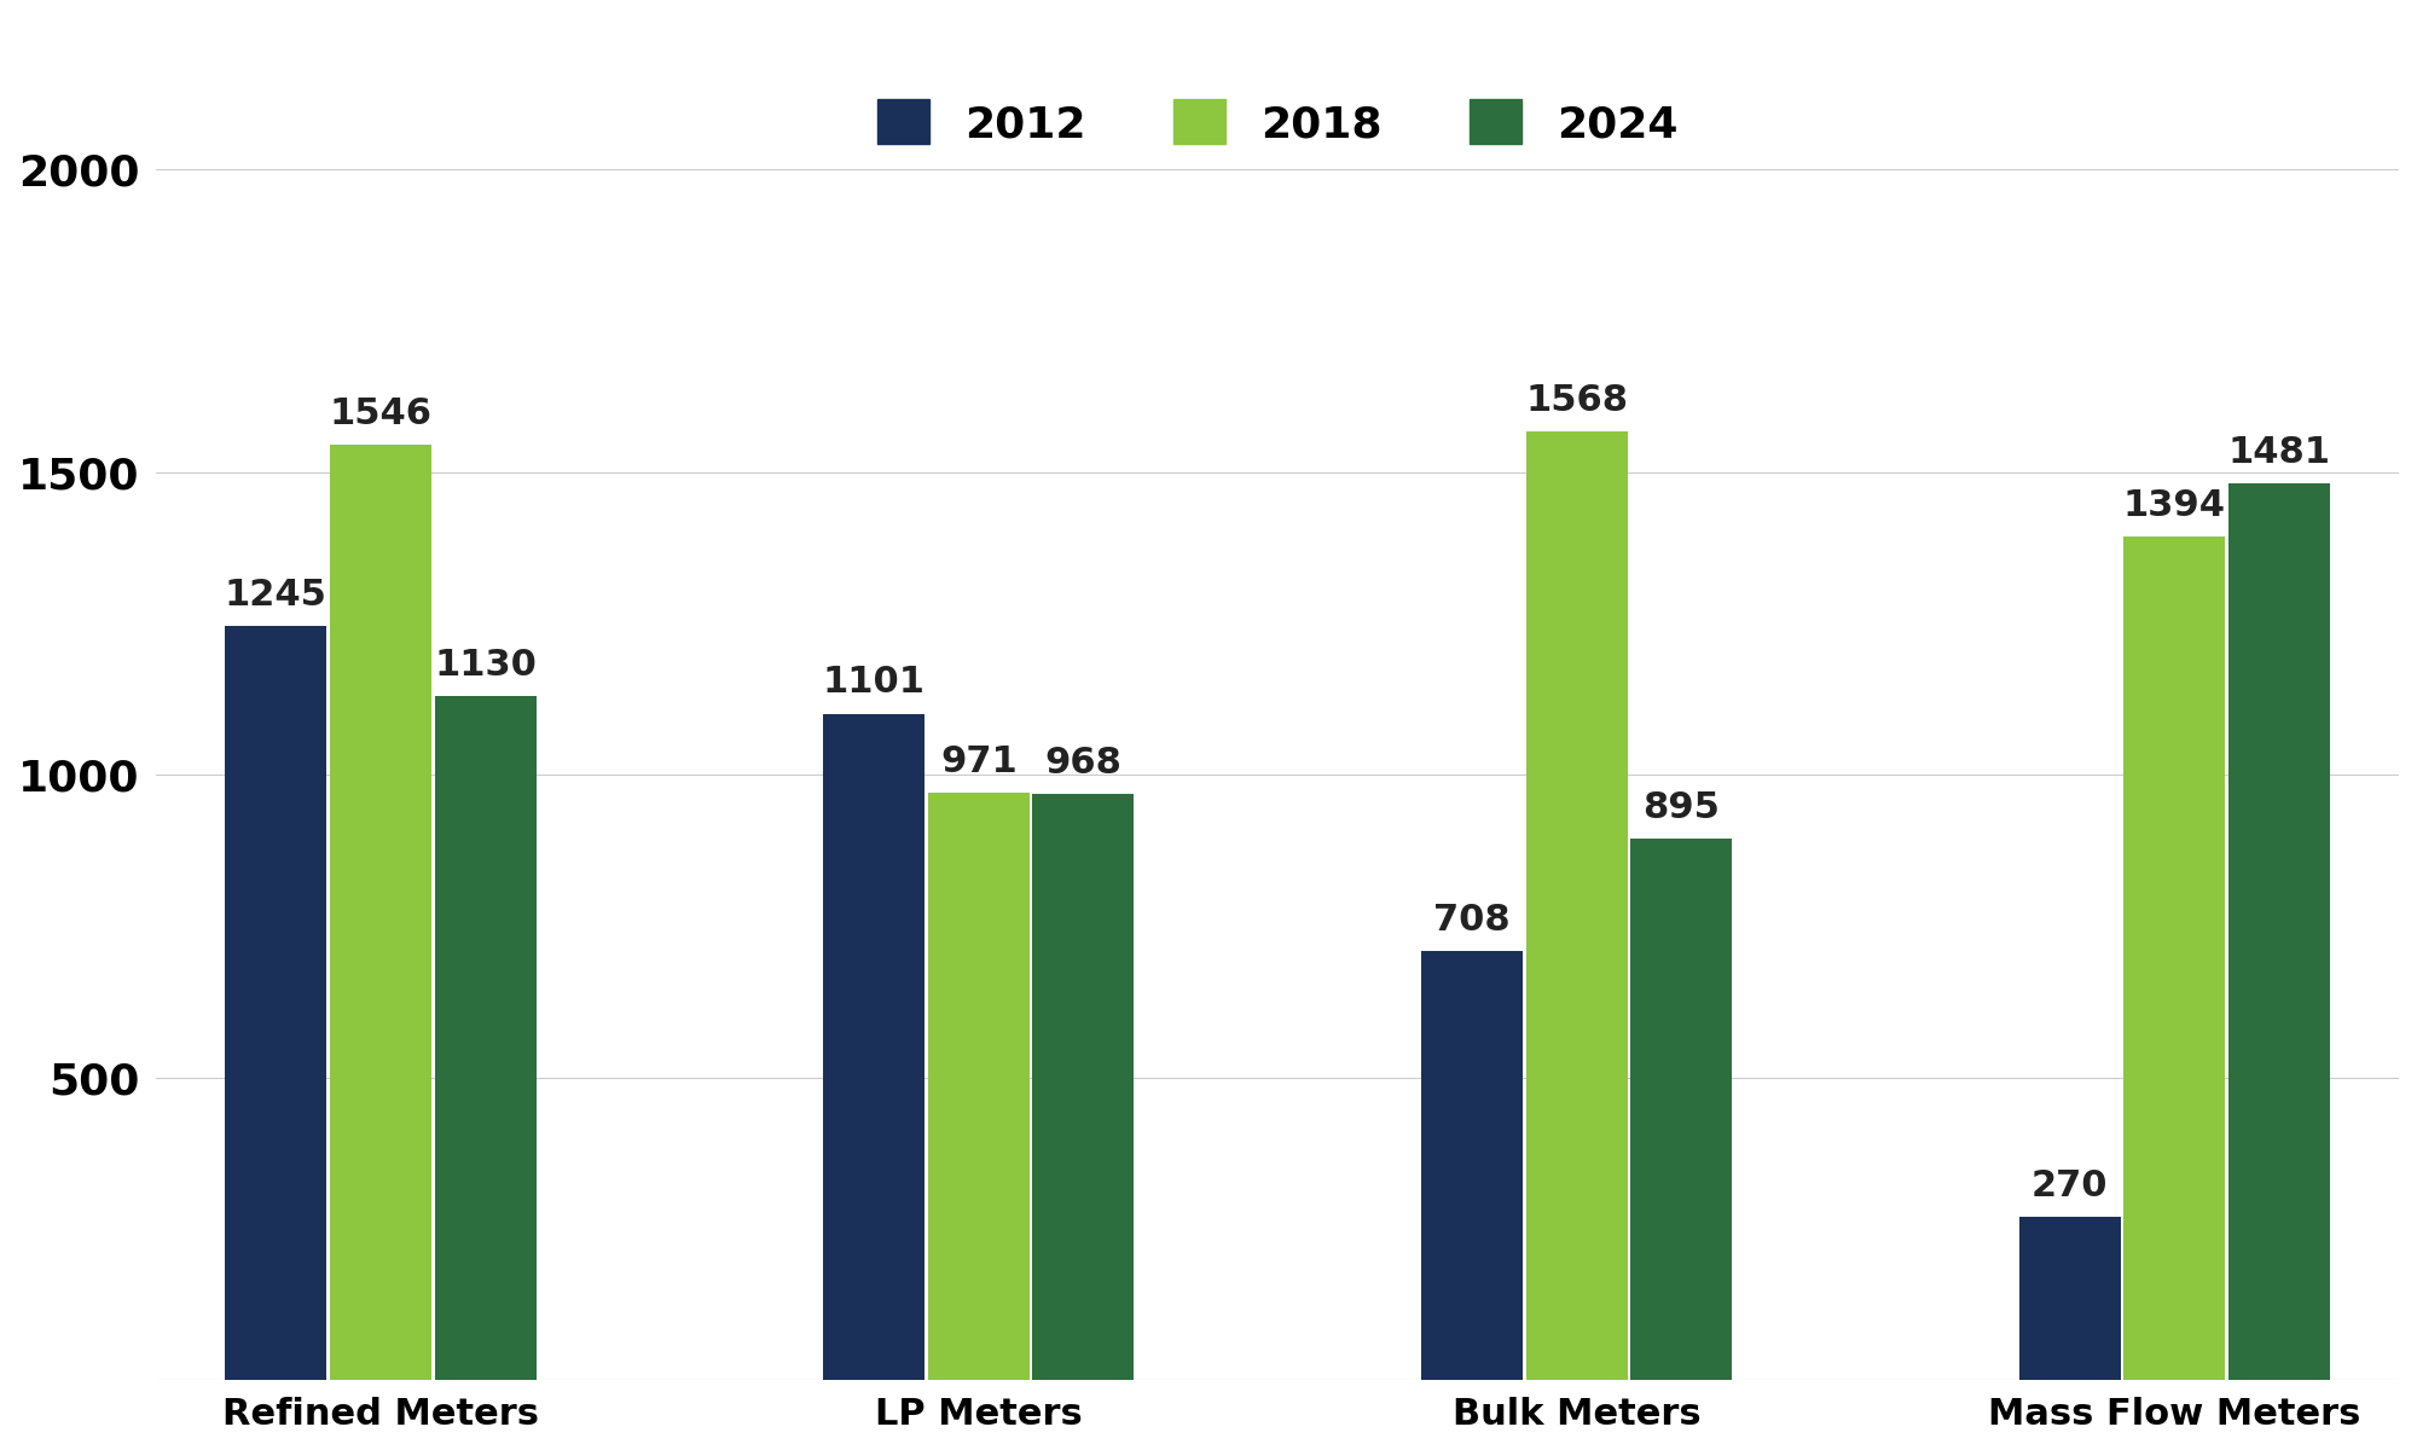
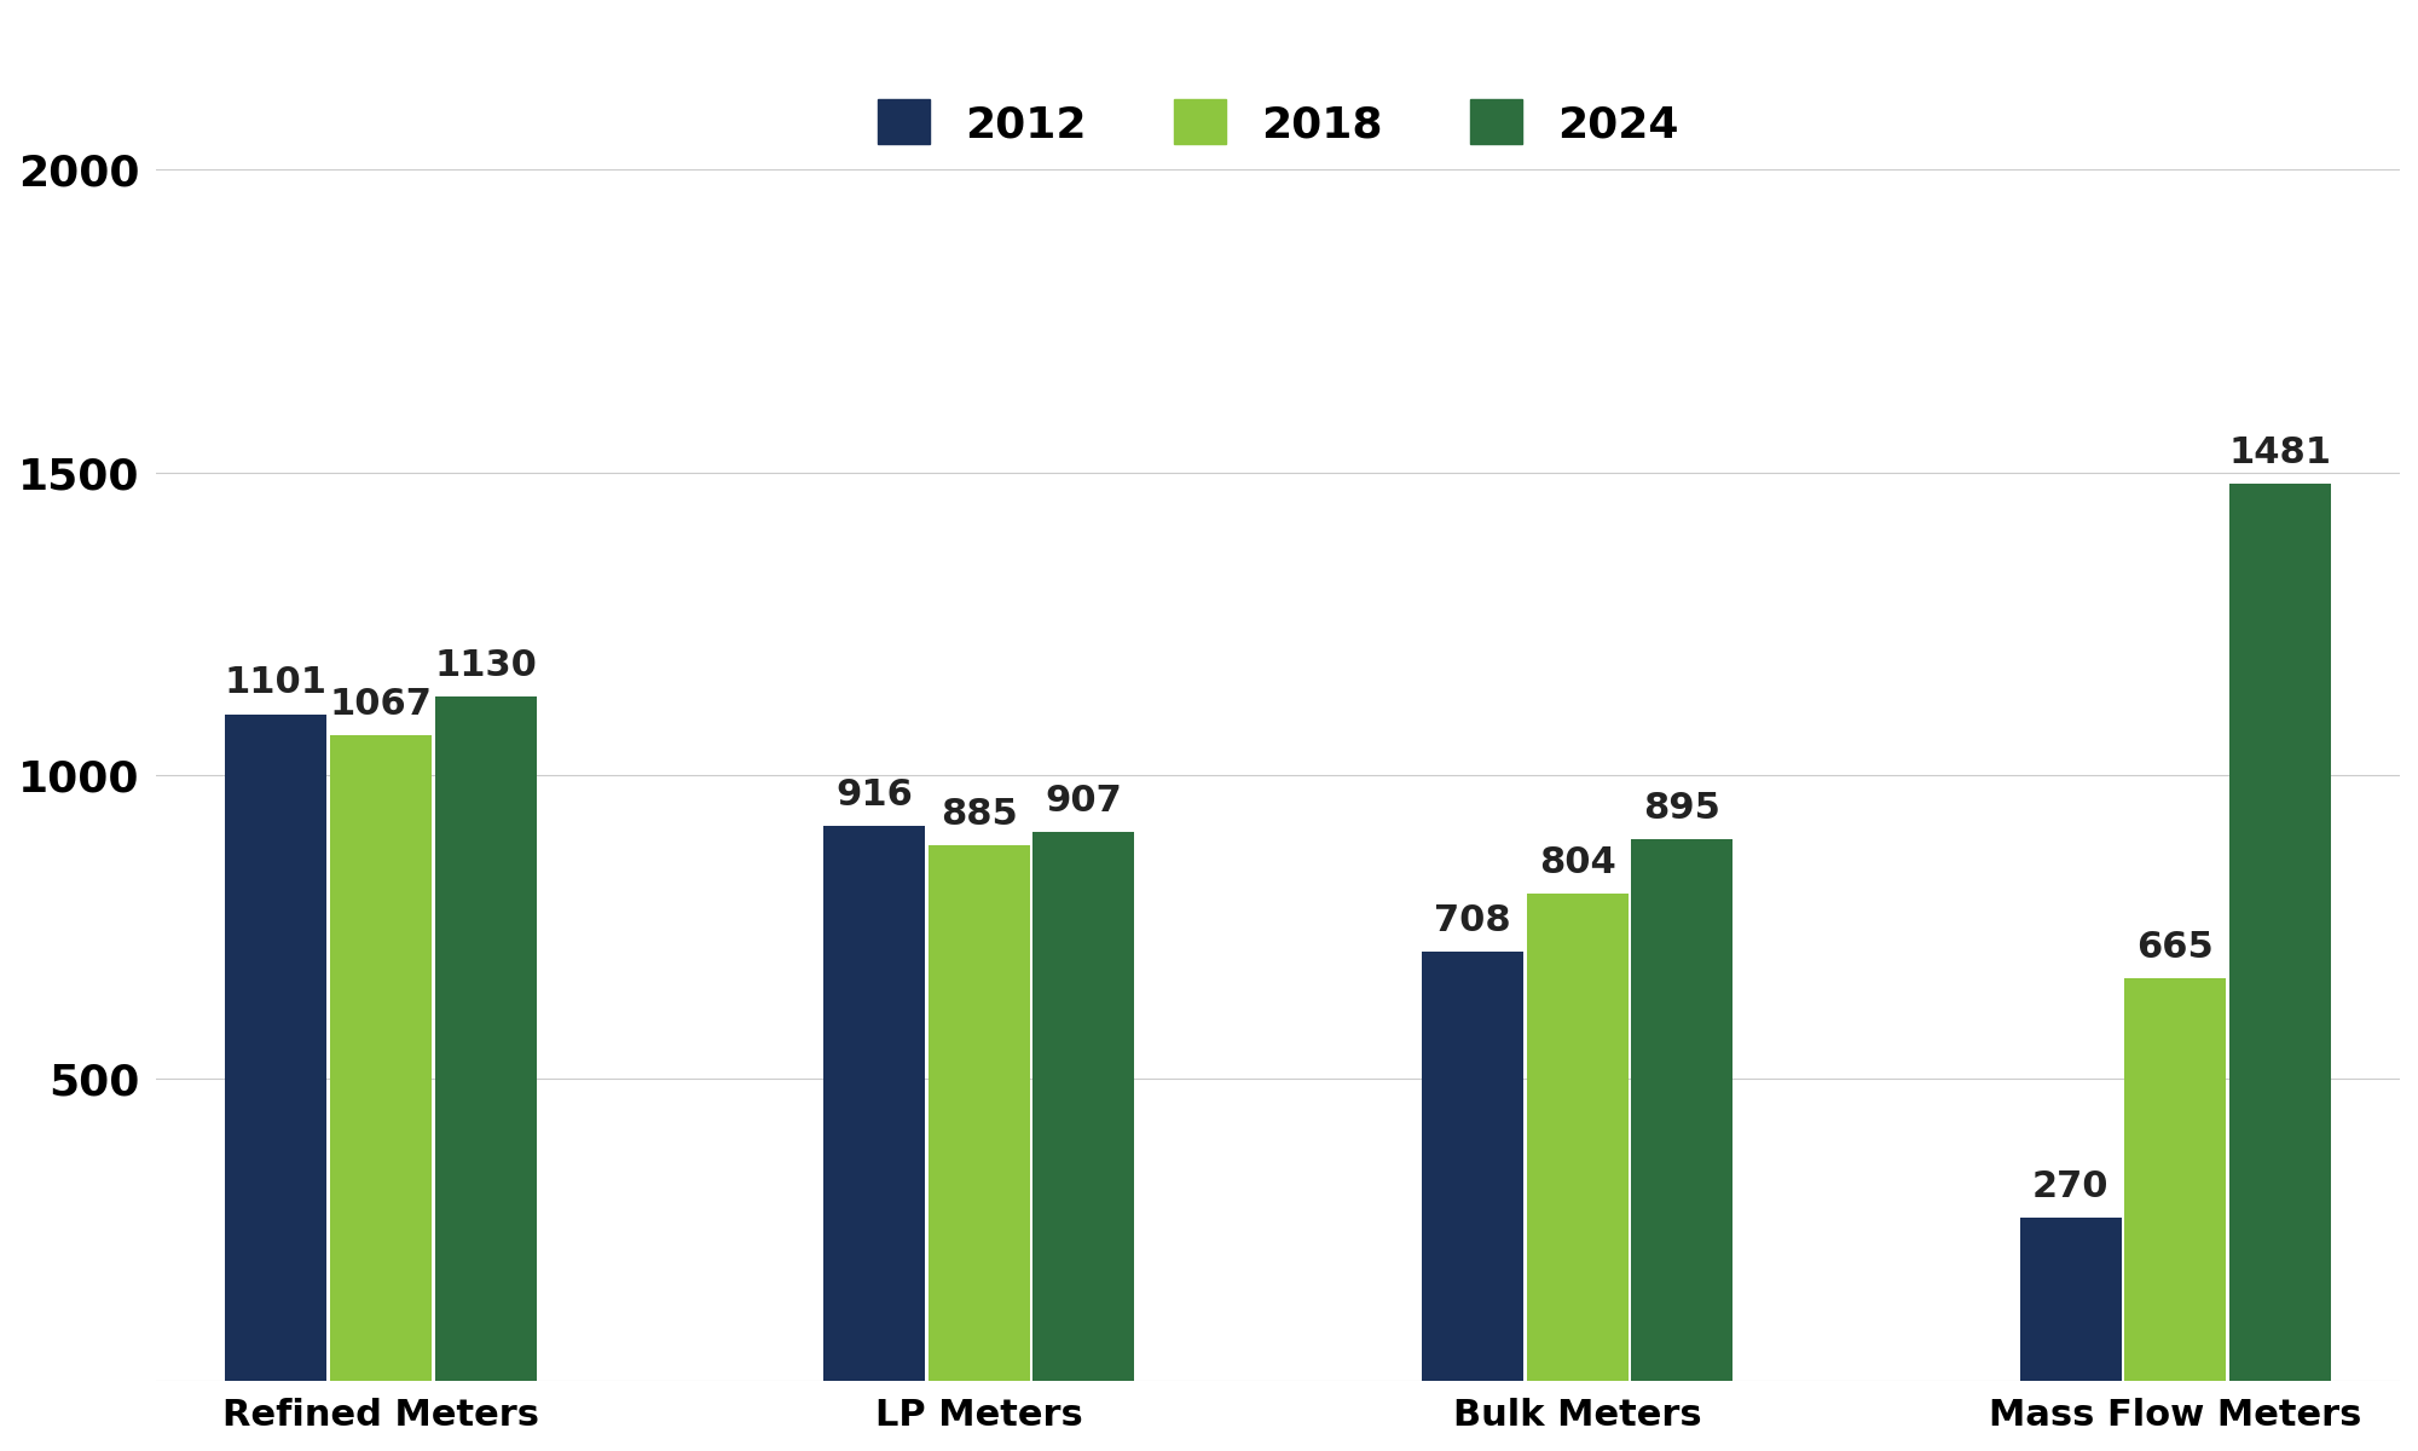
2012/Refined Meters: 1245 -> 1101
2018/Refined Meters: 1546 -> 1067
2012/LP Meters: 1101 -> 916
2018/LP Meters: 971 -> 885
2024/LP Meters: 968 -> 907
2018/Bulk Meters: 1568 -> 804
2018/Mass Flow Meters: 1394 -> 665
